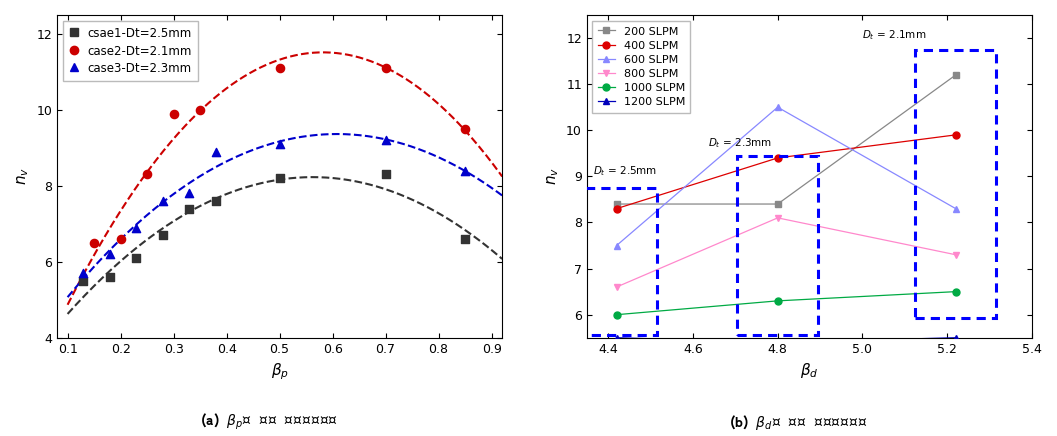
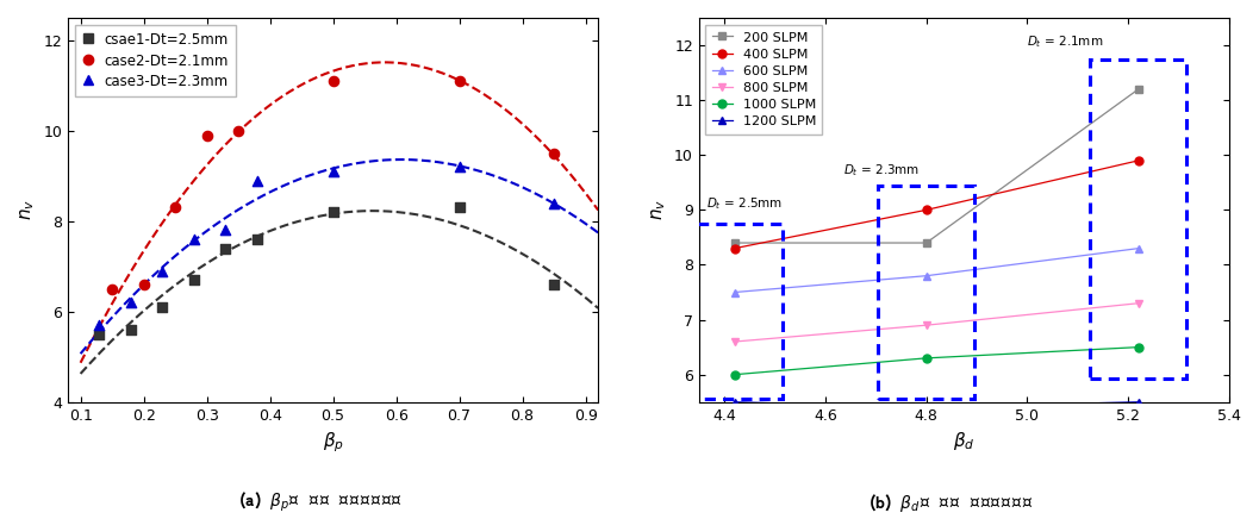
400 SLPM/4.8: 9.4 -> 9.0
600 SLPM/4.8: 10.5 -> 7.8
800 SLPM/4.8: 8.1 -> 6.9
